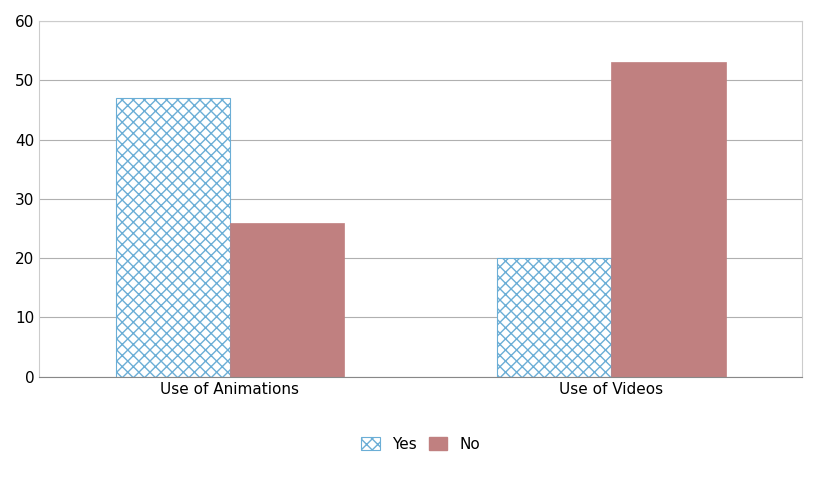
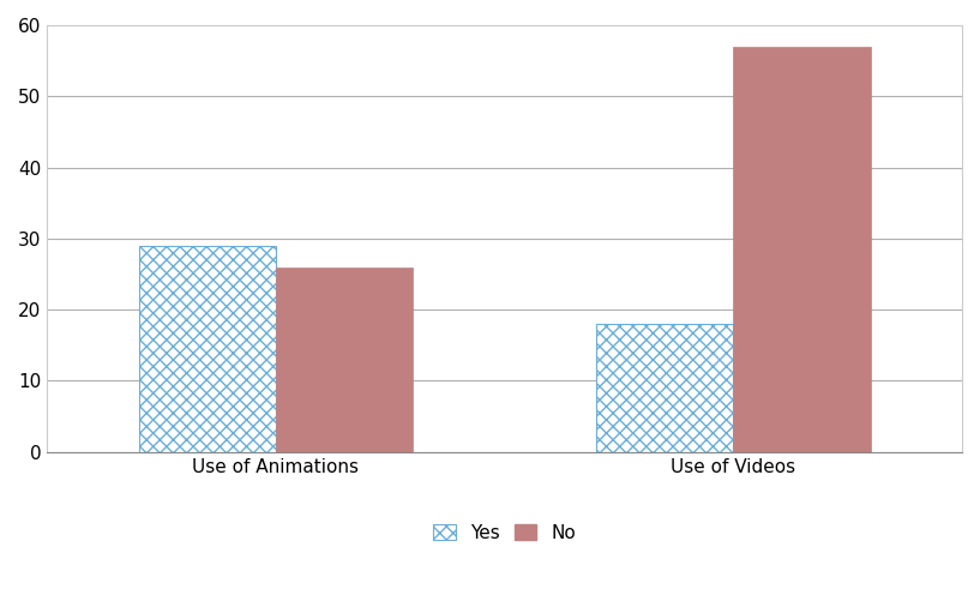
Yes/Use of Animations: 47 -> 29
Yes/Use of Videos: 20 -> 18
No/Use of Videos: 53 -> 57
